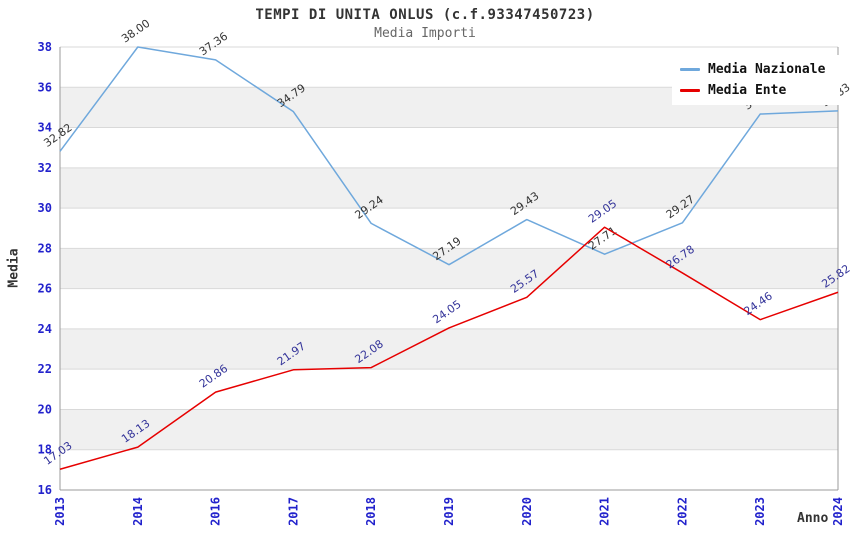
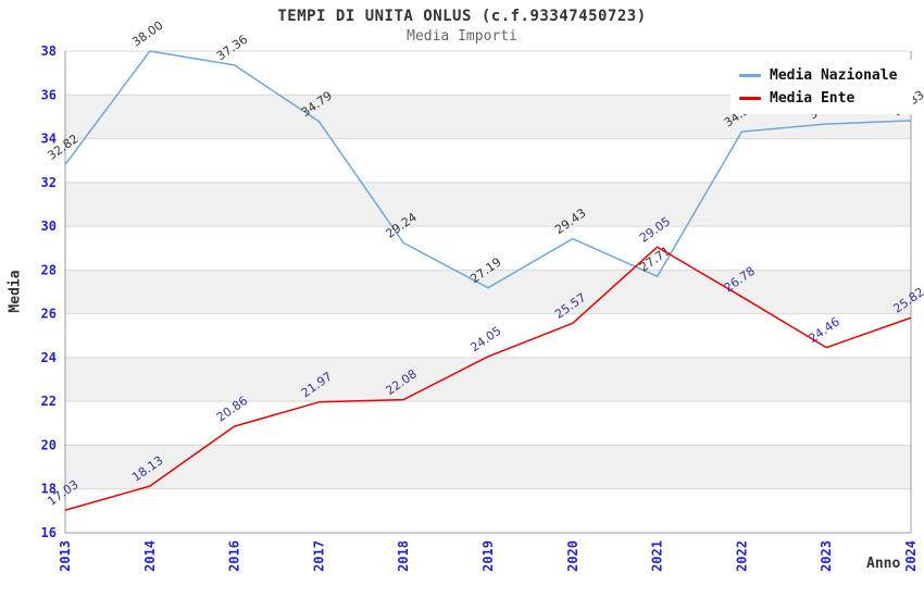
Media Nazionale/2022: 29.27 -> 34.32
